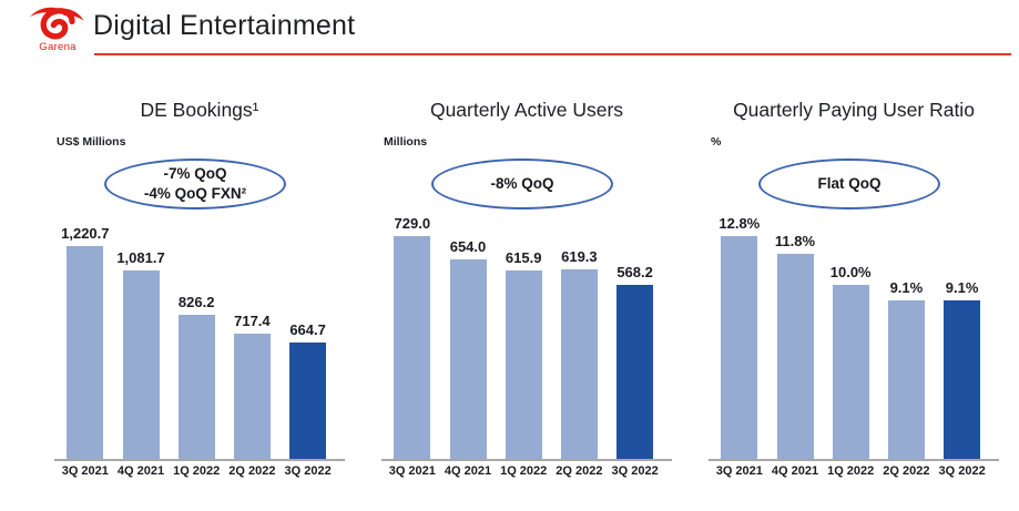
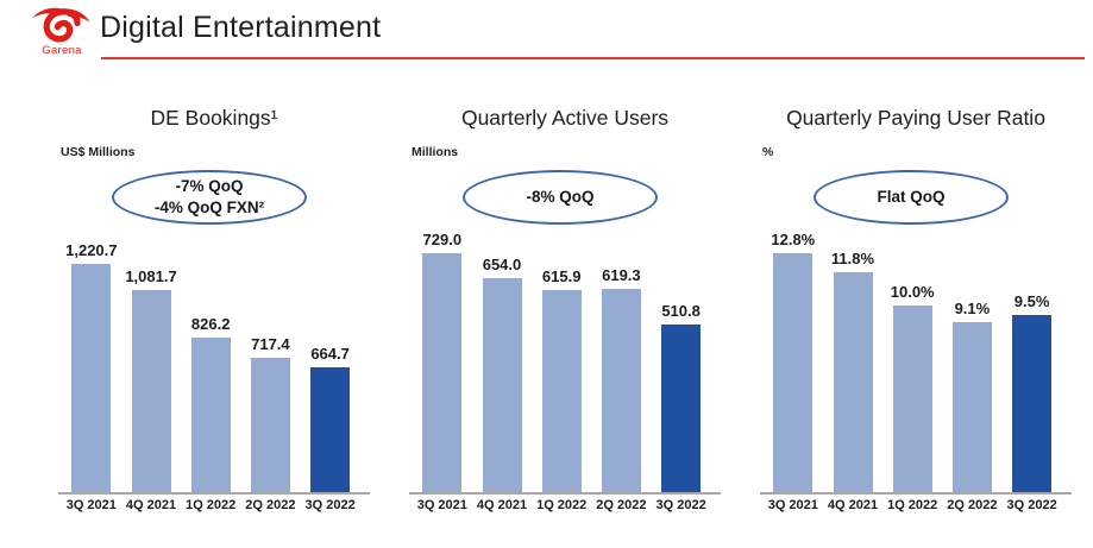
Quarterly Active Users/3Q 2022: 568.2 -> 510.8
Quarterly Paying User Ratio/3Q 2022: 9.1% -> 9.5%
